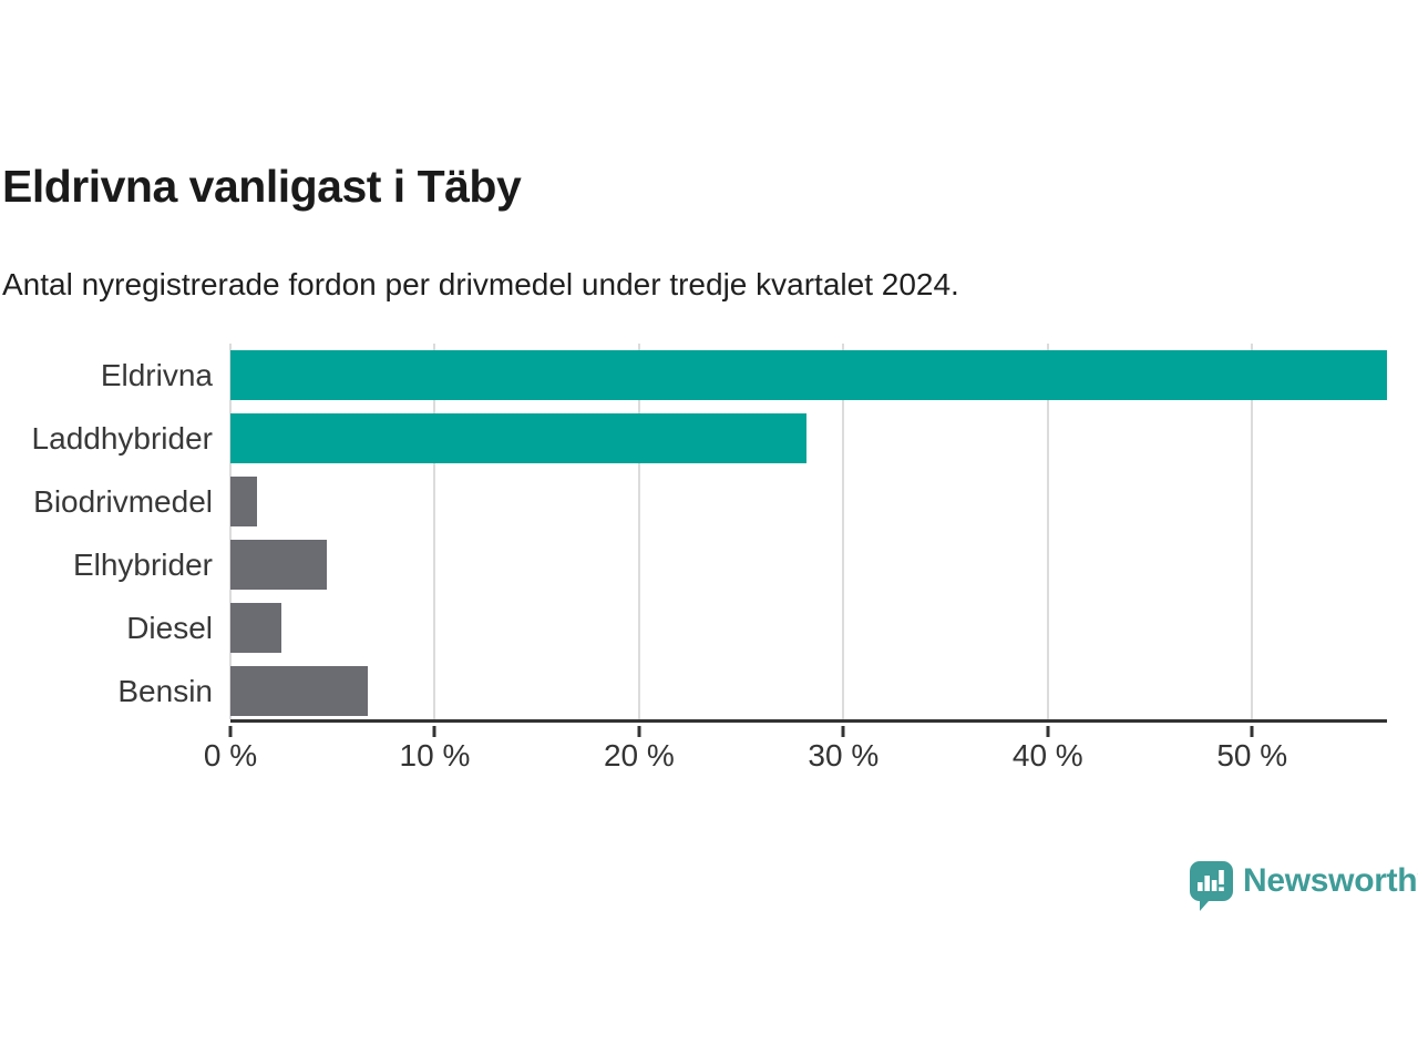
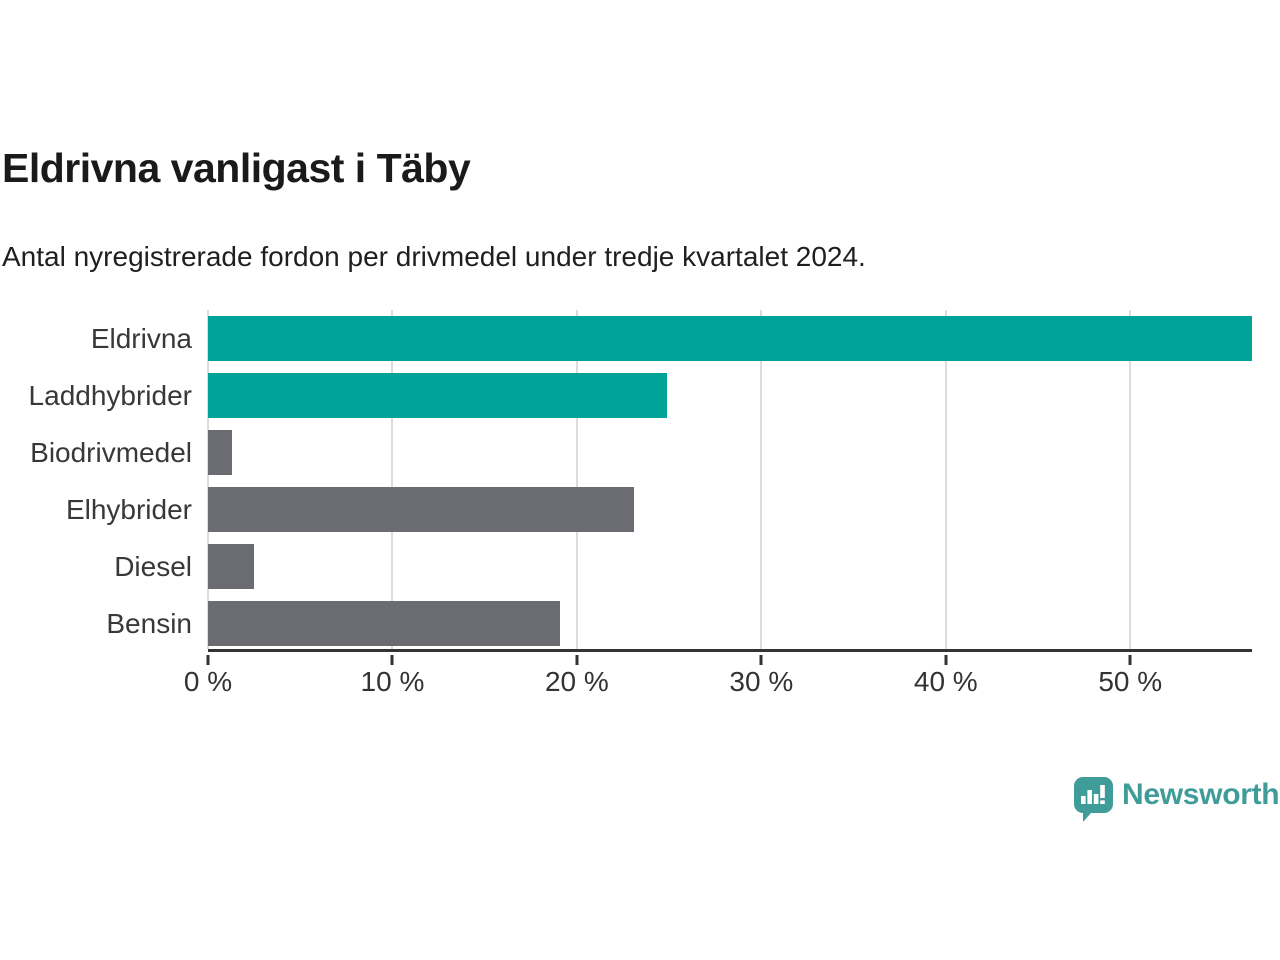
Laddhybrider: 28.2% -> 24.9%
Elhybrider: 4.7% -> 23.1%
Bensin: 6.7% -> 19.1%
